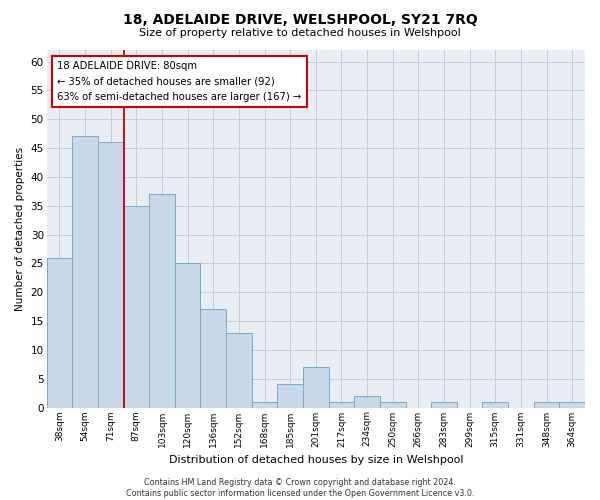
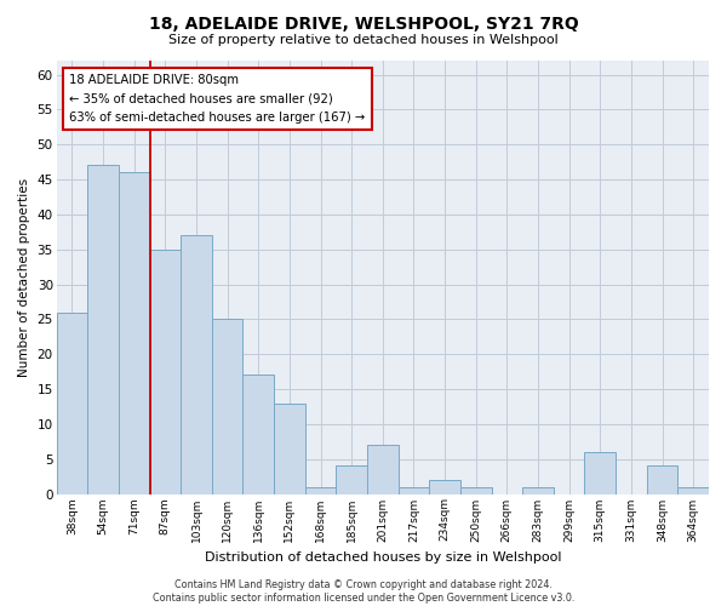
315sqm: 1 -> 6
348sqm: 1 -> 4
